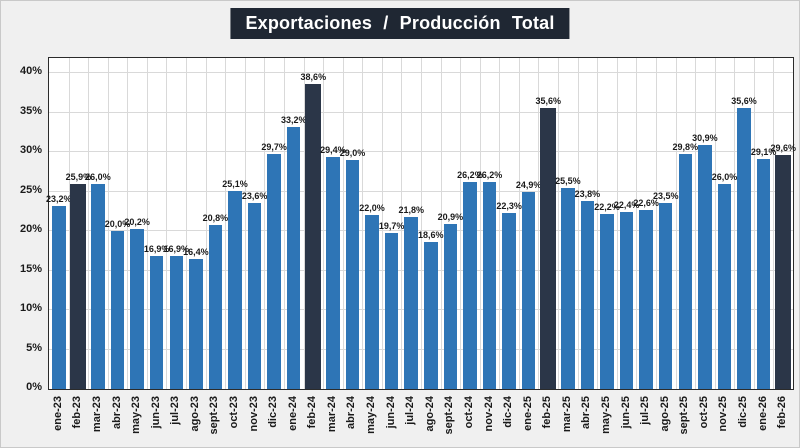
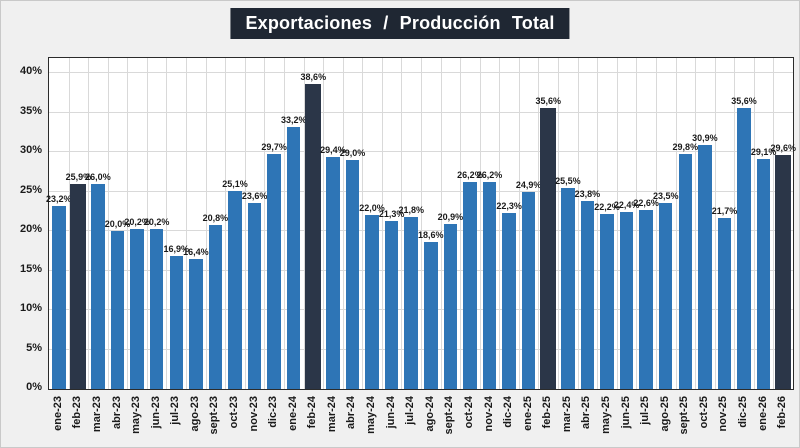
jun-23: 16,9% -> 20,2%
jun-24: 19,7% -> 21,3%
nov-25: 26,0% -> 21,7%
